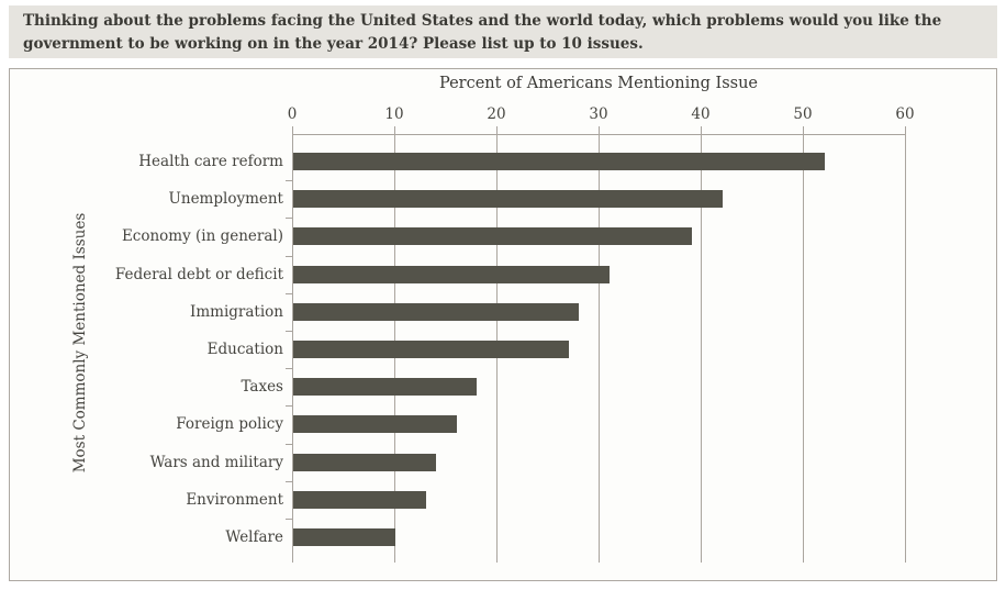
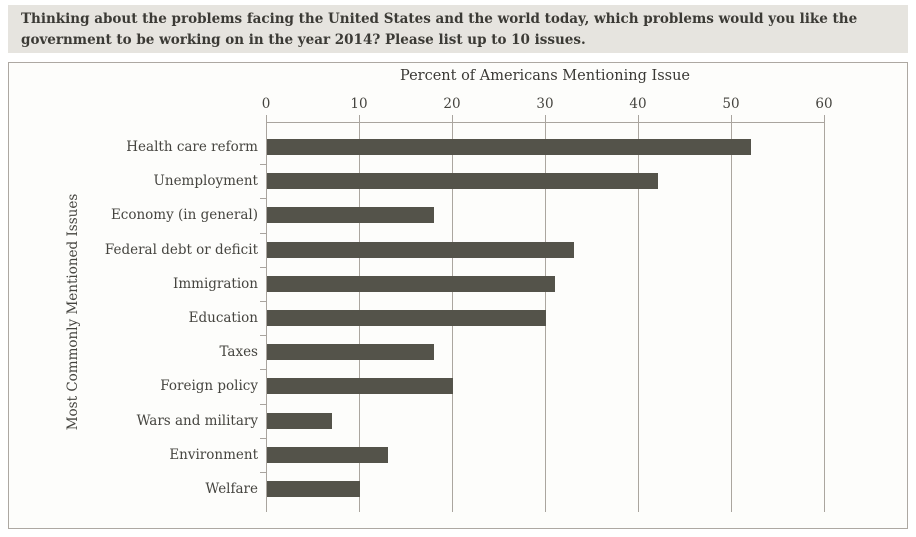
Economy (in general): 39 -> 18
Federal debt or deficit: 31 -> 33
Immigration: 28 -> 31
Education: 27 -> 30
Foreign policy: 16 -> 20
Wars and military: 14 -> 7
